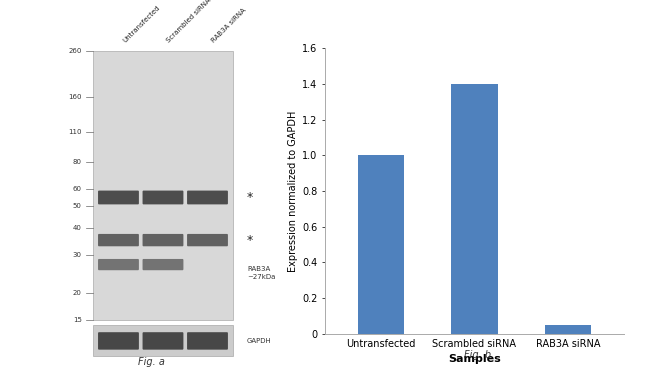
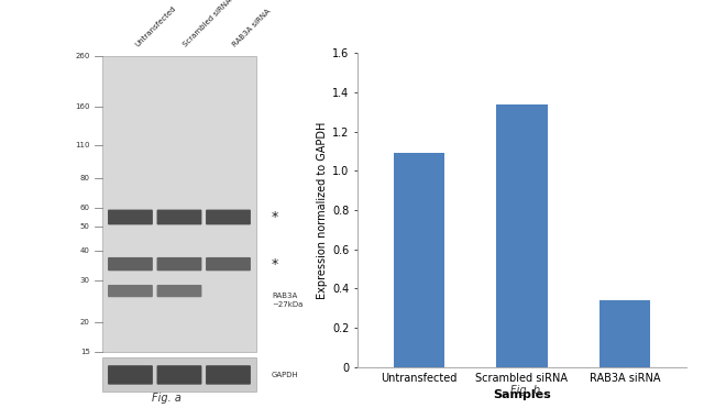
Untransfected: 1.00 -> 1.09
Scrambled siRNA: 1.40 -> 1.34
RAB3A siRNA: 0.05 -> 0.34
